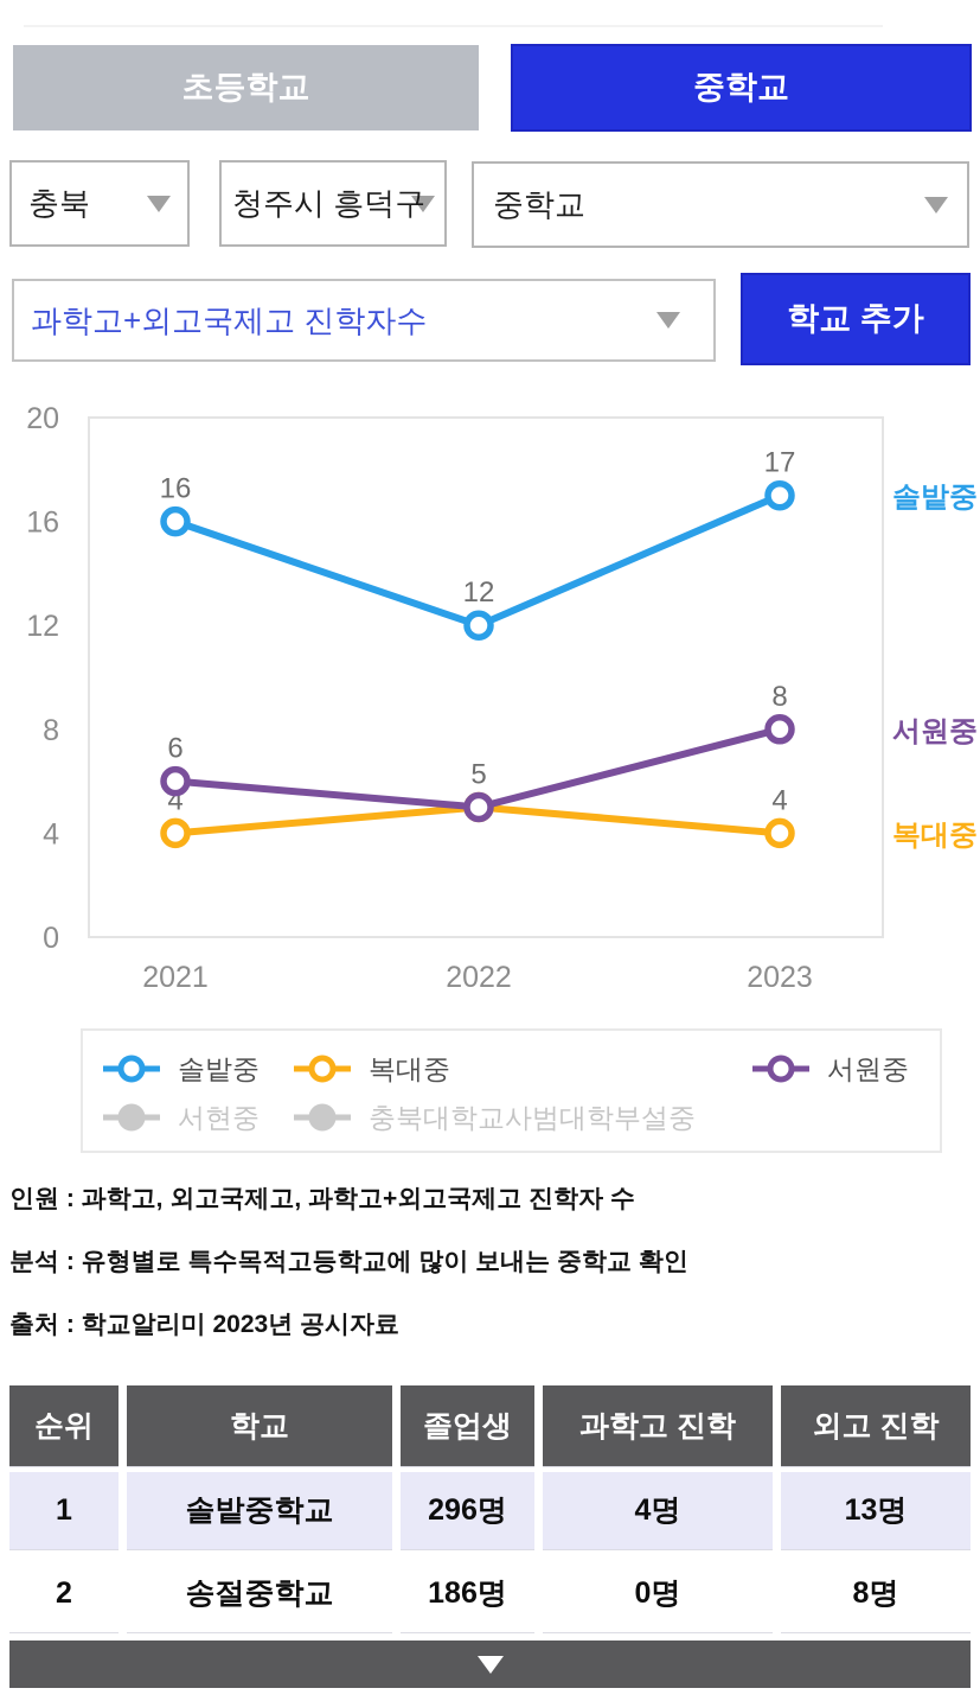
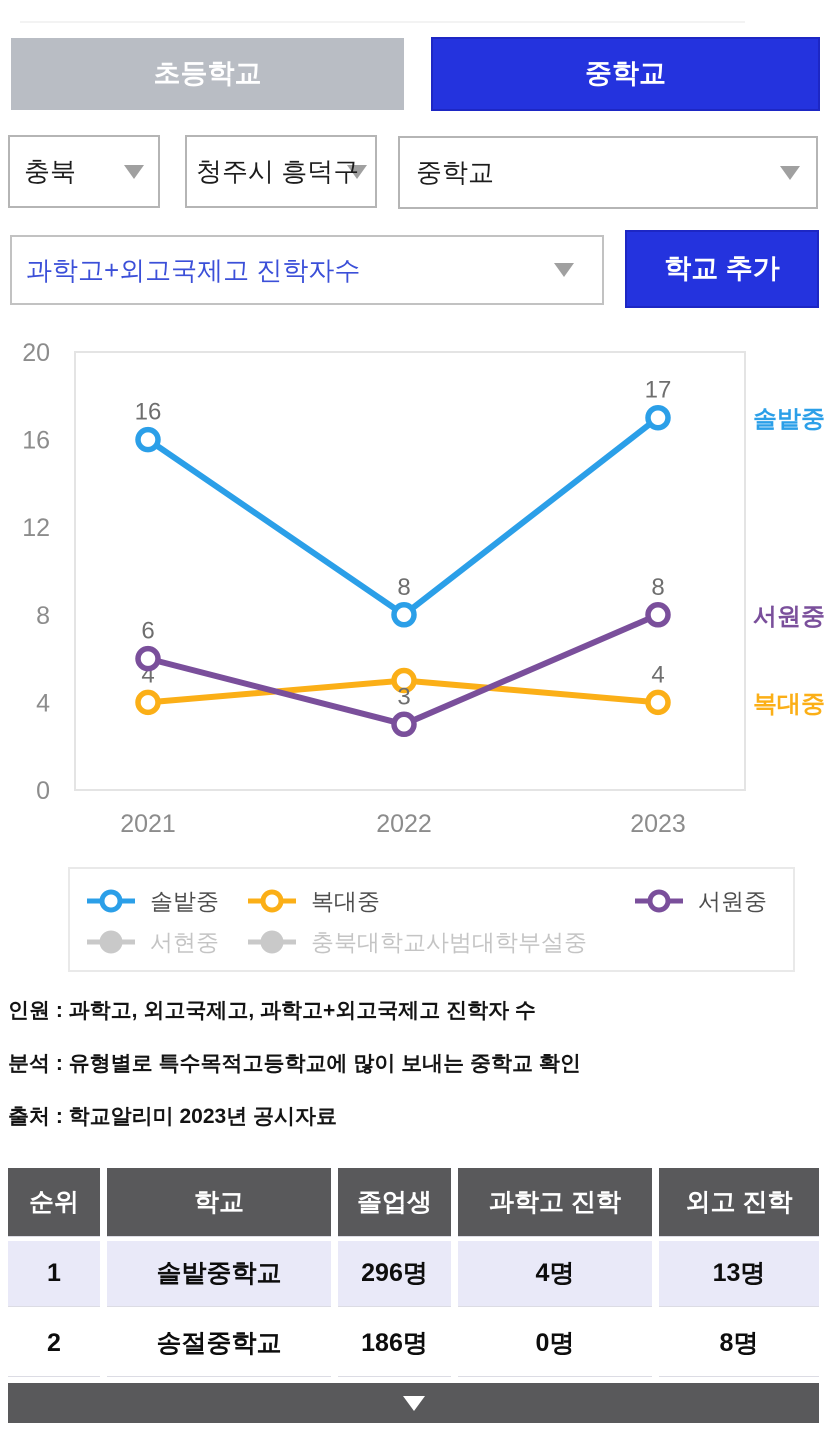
서원중/2022: 5 -> 3
솔밭중/2022: 12 -> 8
